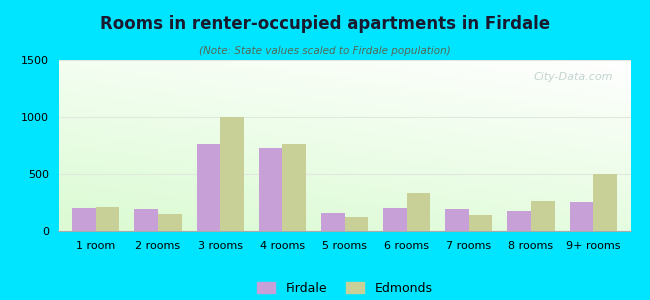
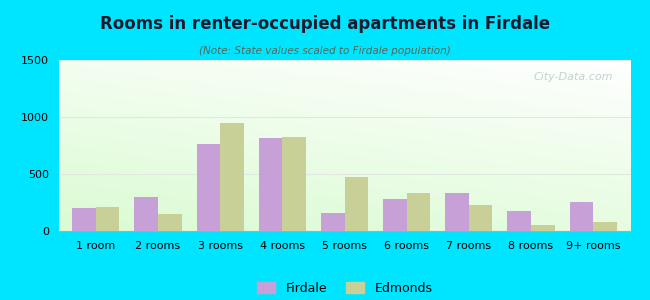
Firdale/2 rooms: 190 -> 300
Edmonds/3 rooms: 1000 -> 940
Firdale/4 rooms: 730 -> 820
Edmonds/4 rooms: 760 -> 820
Edmonds/5 rooms: 120 -> 480
Firdale/6 rooms: 200 -> 280
Firdale/7 rooms: 190 -> 340
Edmonds/7 rooms: 140 -> 230
Edmonds/8 rooms: 260 -> 60
Edmonds/9+ rooms: 500 -> 80
